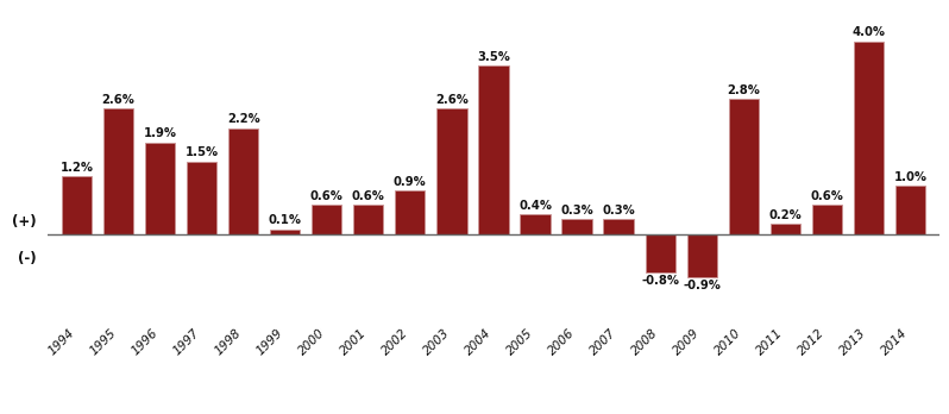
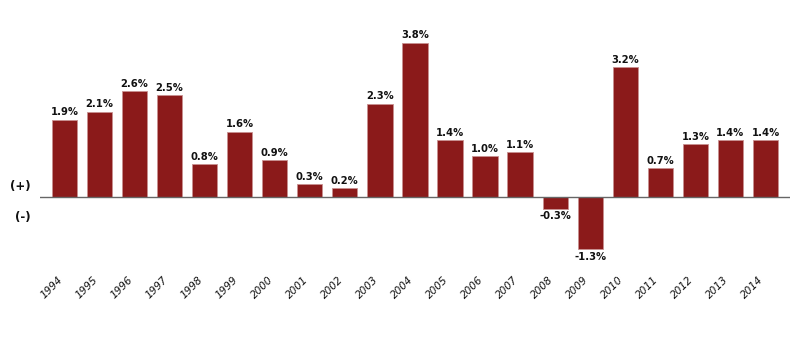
1994: 1.2% -> 1.9%
1995: 2.6% -> 2.1%
1996: 1.9% -> 2.6%
1997: 1.5% -> 2.5%
1998: 2.2% -> 0.8%
1999: 0.1% -> 1.6%
2000: 0.6% -> 0.9%
2001: 0.6% -> 0.3%
2002: 0.9% -> 0.2%
2003: 2.6% -> 2.3%
2004: 3.5% -> 3.8%
2005: 0.4% -> 1.4%
2006: 0.3% -> 1.0%
2007: 0.3% -> 1.1%
2008: -0.8% -> -0.3%
2009: -0.9% -> -1.3%
2010: 2.8% -> 3.2%
2011: 0.2% -> 0.7%
2012: 0.6% -> 1.3%
2013: 4.0% -> 1.4%
2014: 1.0% -> 1.4%
